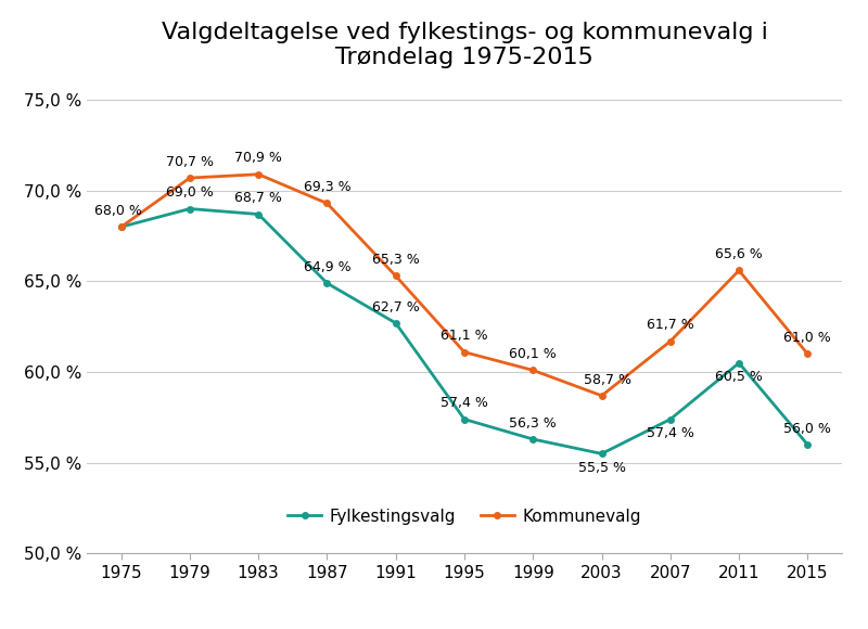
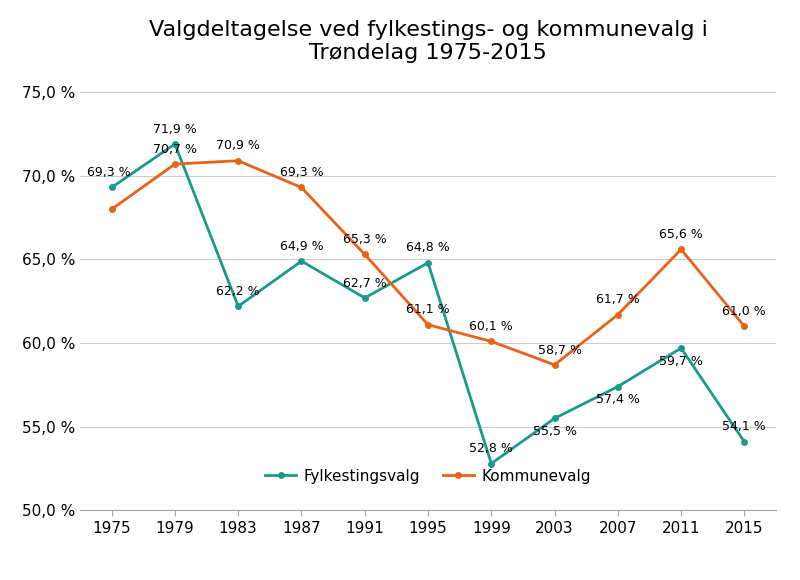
Fylkestingsvalg/1975: 68,0 -> 69,3
Fylkestingsvalg/1979: 69,0 -> 71,9
Fylkestingsvalg/1983: 68,7 -> 62,2
Fylkestingsvalg/1995: 57,4 -> 64,8
Fylkestingsvalg/1999: 56,3 -> 52,8
Fylkestingsvalg/2011: 60,5 -> 59,7
Fylkestingsvalg/2015: 56,0 -> 54,1
